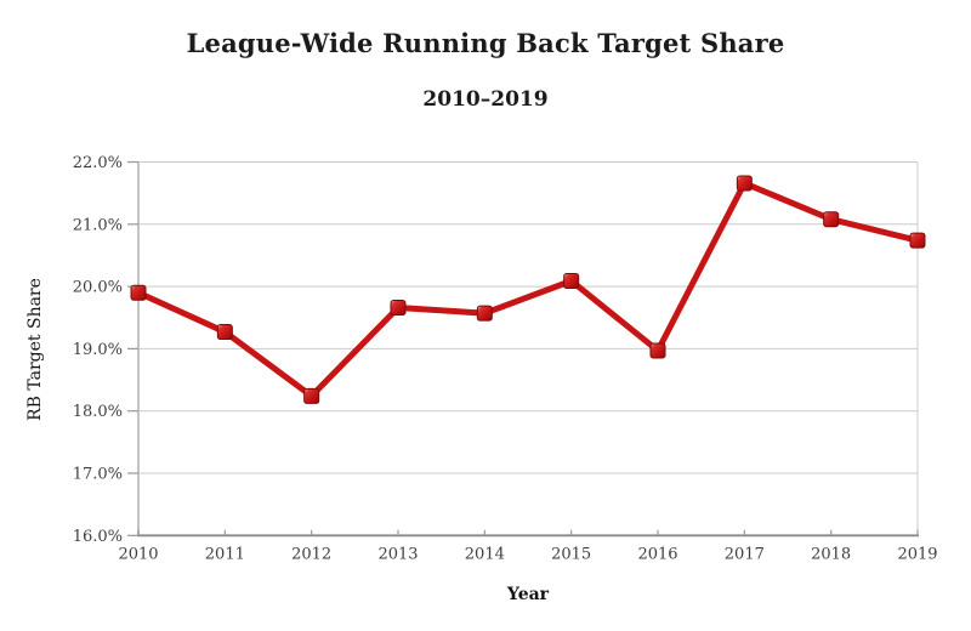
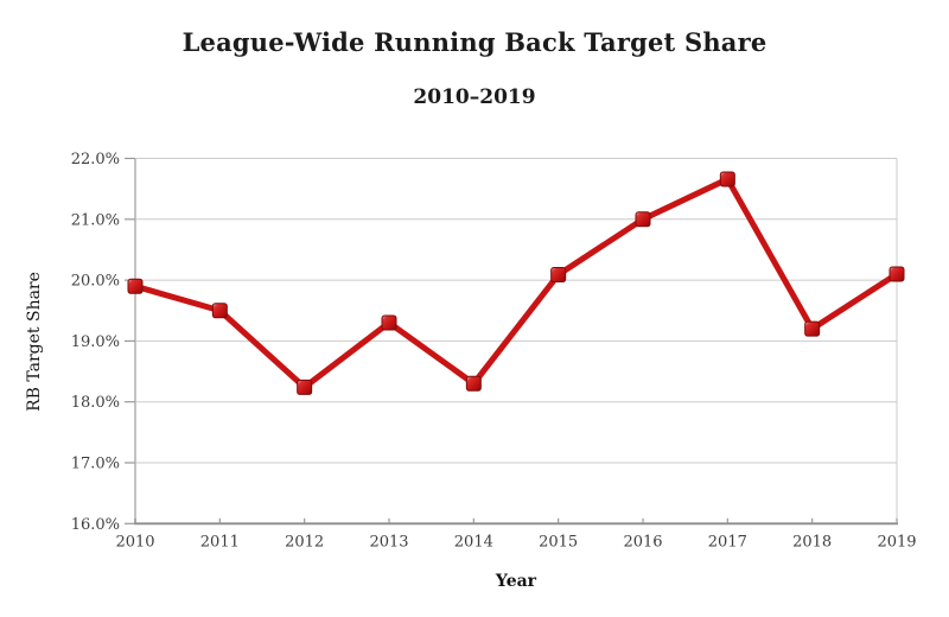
2011: 19.3% -> 19.5%
2013: 19.7% -> 19.3%
2014: 19.6% -> 18.3%
2016: 19.0% -> 21.0%
2018: 21.1% -> 19.2%
2019: 20.7% -> 20.1%
